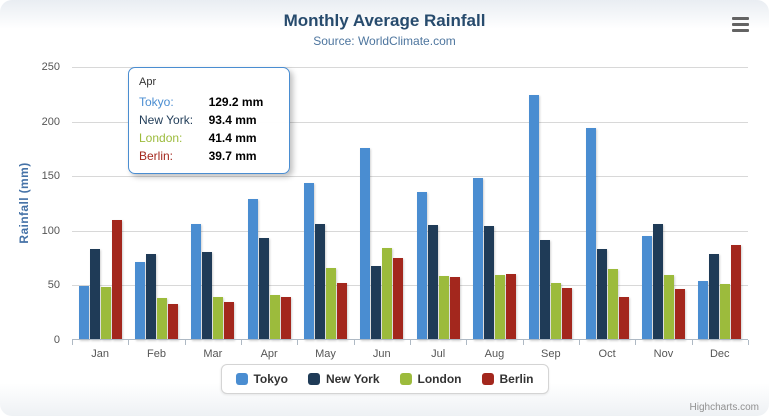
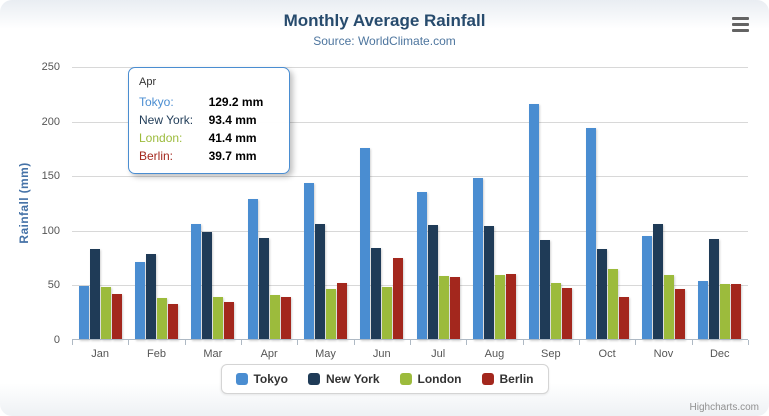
Berlin/Jan: 110 -> 42
New York/Mar: 81 -> 98
London/May: 66 -> 47
New York/Jun: 68 -> 84
London/Jun: 84 -> 48
Tokyo/Sep: 224 -> 216
New York/Dec: 79 -> 92
Berlin/Dec: 87 -> 51
